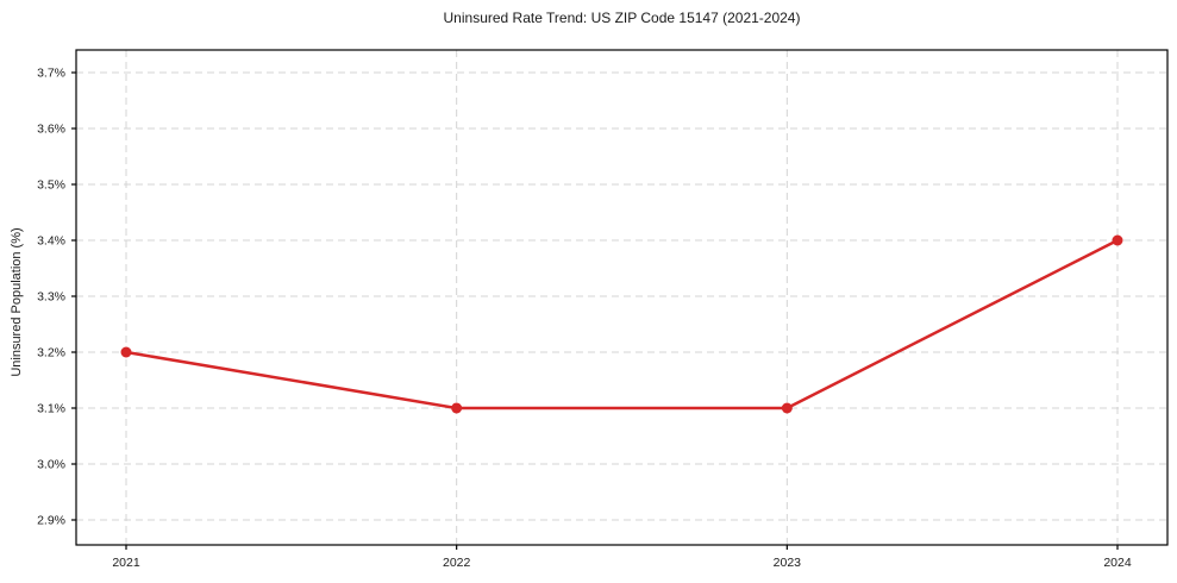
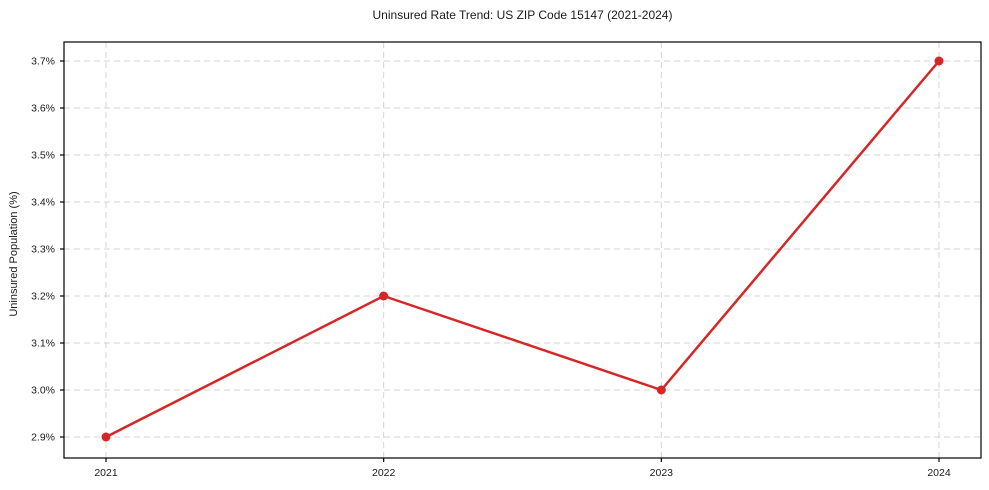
2021: 3.2% -> 2.9%
2022: 3.1% -> 3.2%
2023: 3.1% -> 3.0%
2024: 3.4% -> 3.7%
